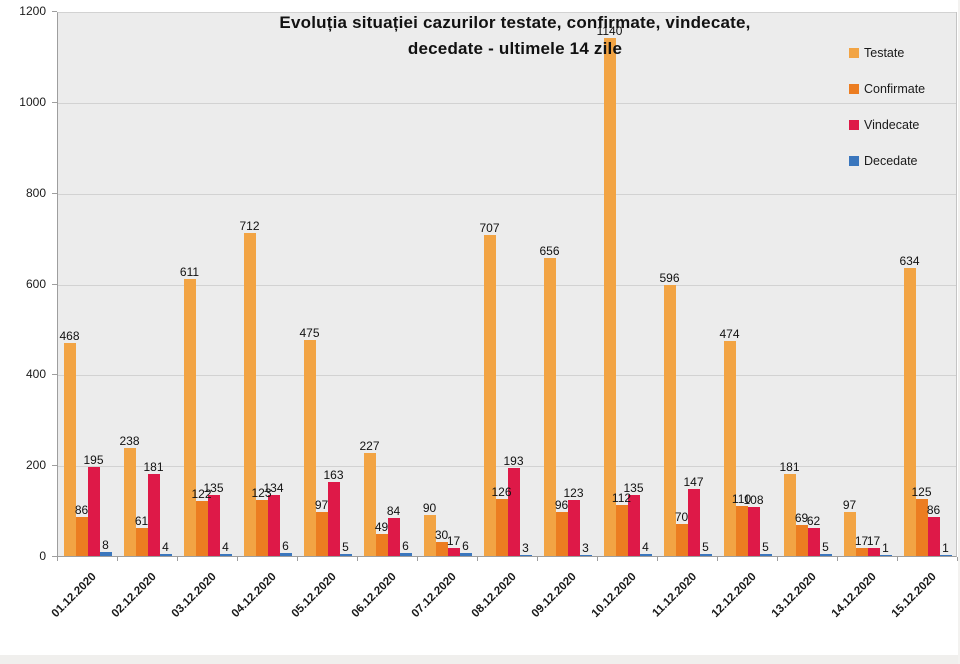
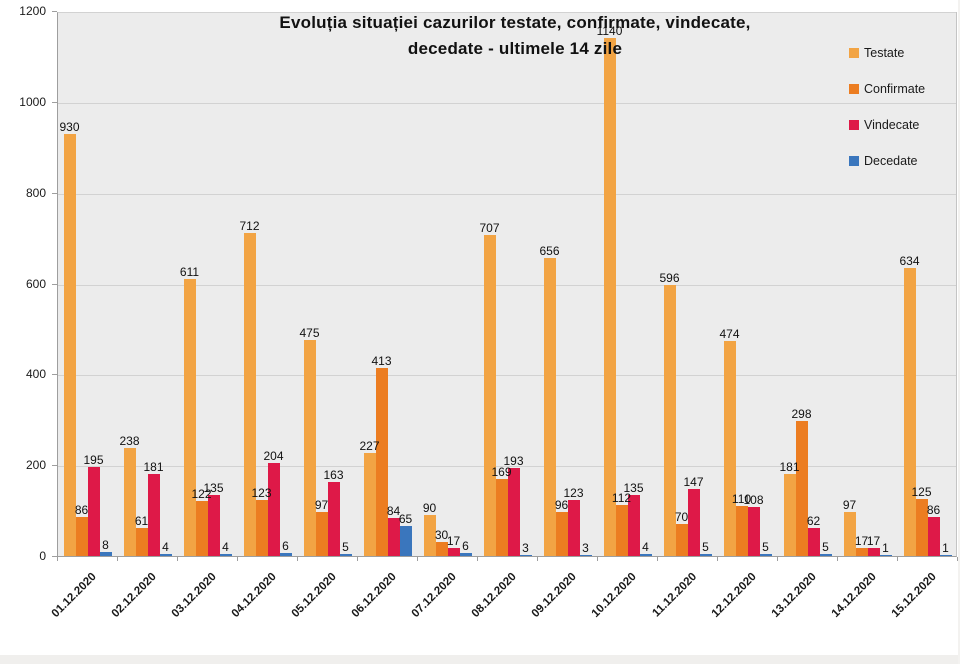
Testate/01.12.2020: 468 -> 930
Vindecate/04.12.2020: 134 -> 204
Confirmate/06.12.2020: 49 -> 413
Decedate/06.12.2020: 6 -> 65
Confirmate/08.12.2020: 126 -> 169
Confirmate/13.12.2020: 69 -> 298
